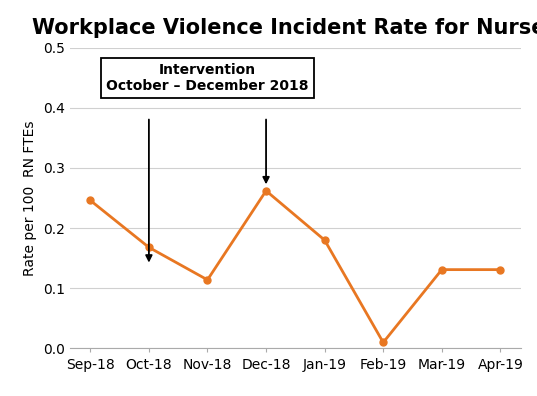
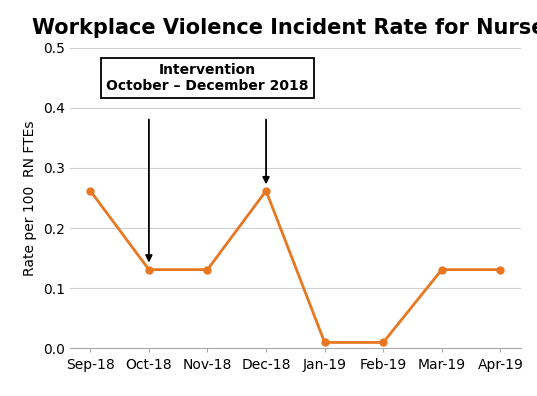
Sep-18: 0.246 -> 0.262
Oct-18: 0.168 -> 0.131
Nov-18: 0.114 -> 0.131
Jan-19: 0.180 -> 0.010
